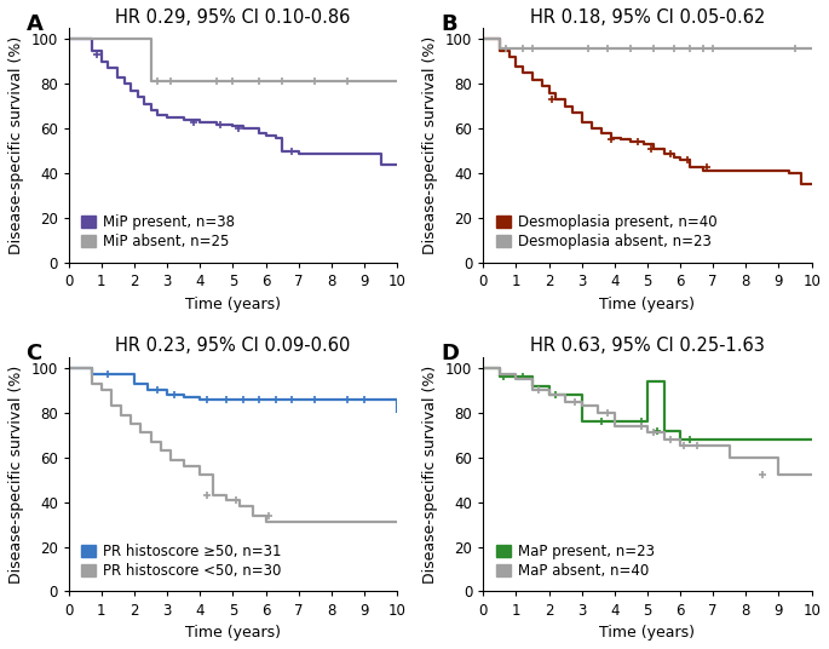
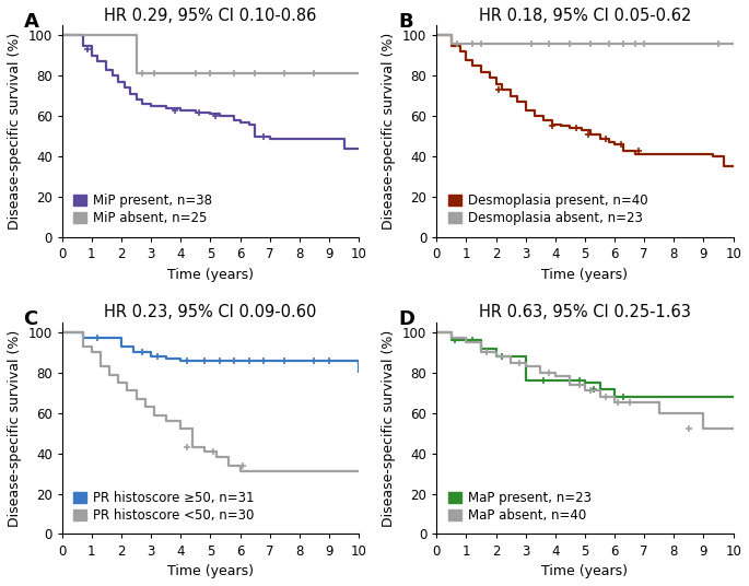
HR 0.63, 95% CI 0.25-1.63/MaP absent, n=40/4: 74 -> 78
HR 0.63, 95% CI 0.25-1.63/MaP present, n=23/5: 94 -> 75
